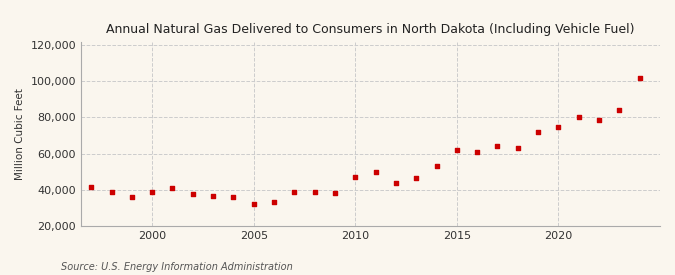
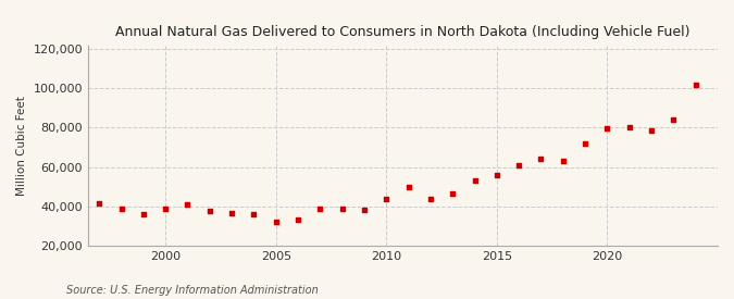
2010: 47,000 -> 44,000
2015: 62,000 -> 56,000
2020: 75,000 -> 80,000
